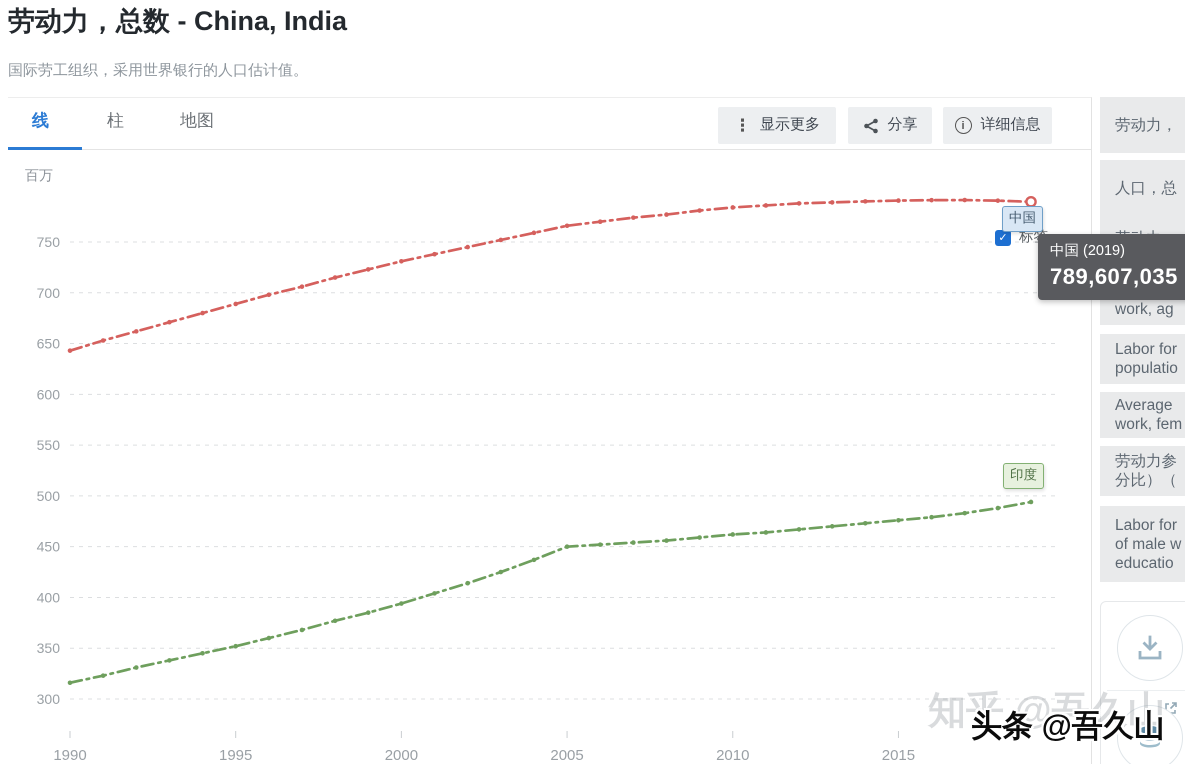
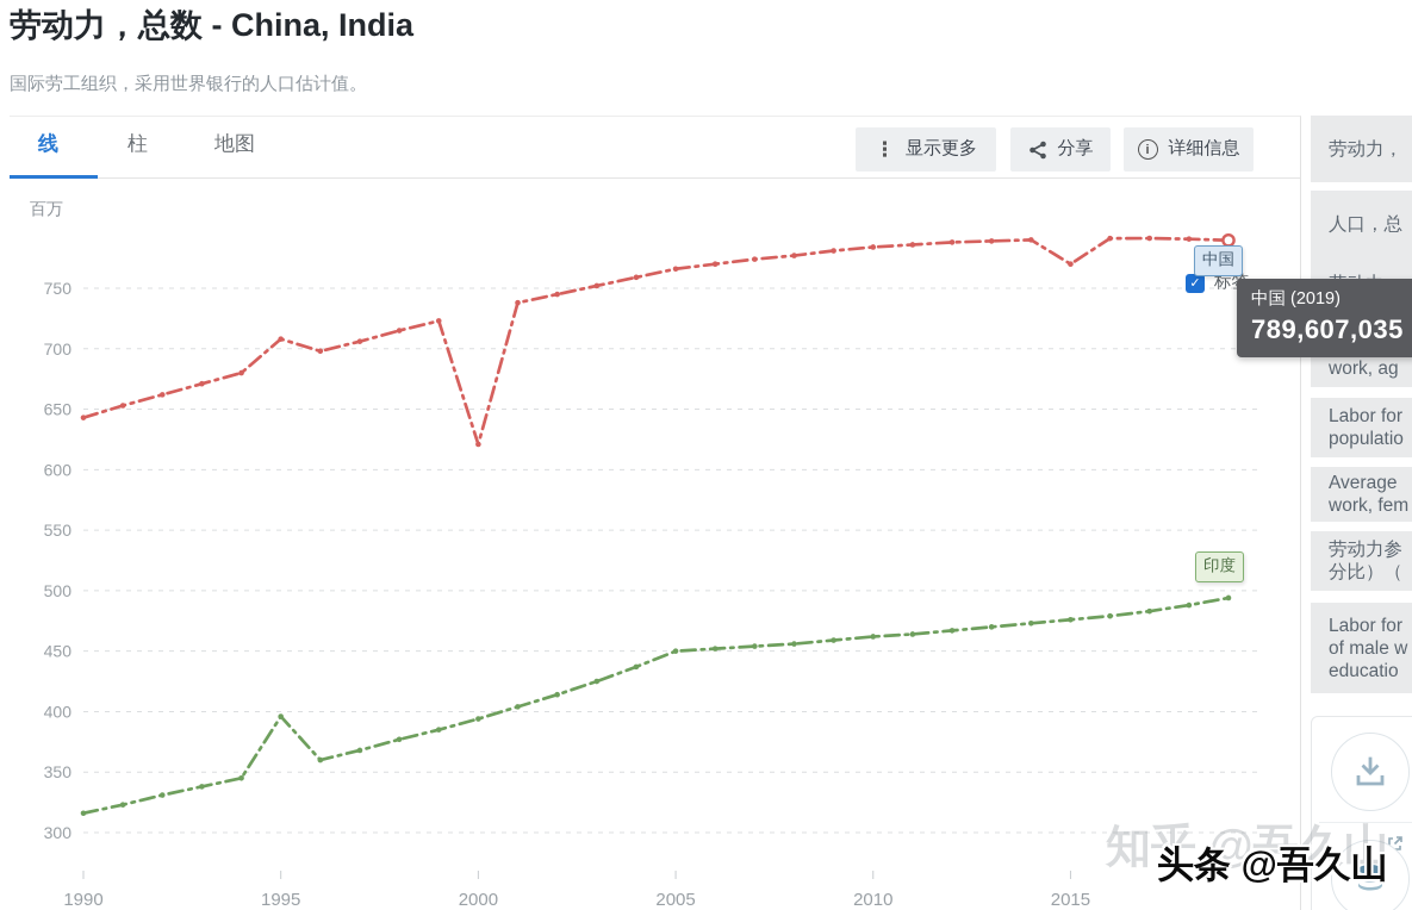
中国/1995: 689 -> 708
印度/1995: 352 -> 396
中国/2000: 731 -> 621
中国/2015: 791 -> 770
